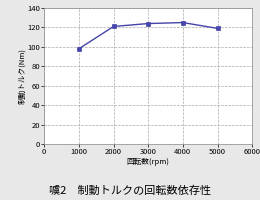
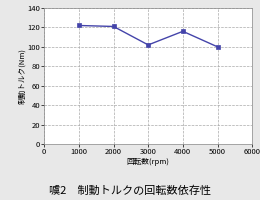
1000: 98 -> 122
3000: 124 -> 102
4000: 125 -> 116
5000: 119 -> 100
